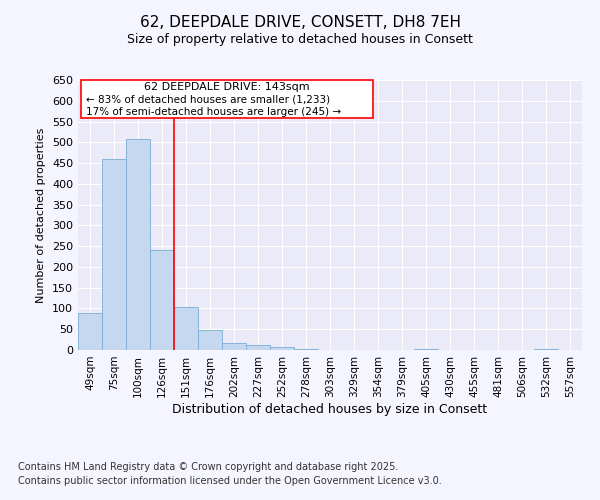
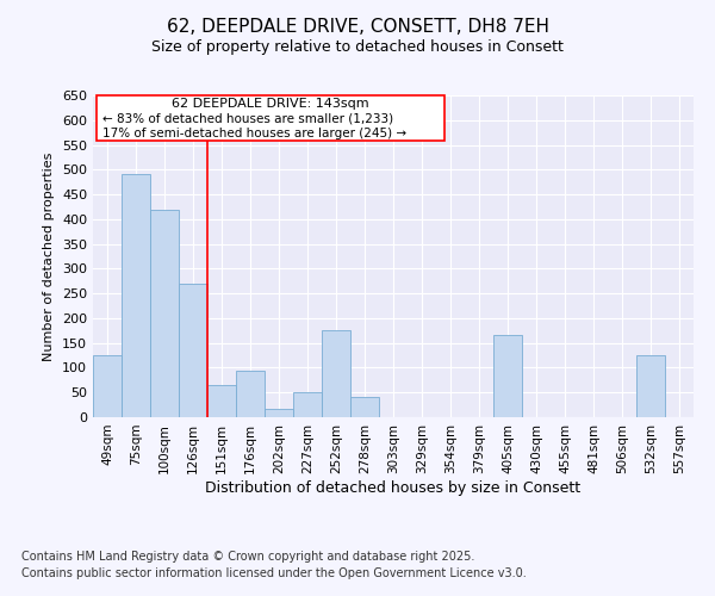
49sqm: 88 -> 125
75sqm: 460 -> 490
100sqm: 508 -> 420
126sqm: 240 -> 270
151sqm: 104 -> 65
176sqm: 47 -> 95
227sqm: 12 -> 50
252sqm: 8 -> 175
278sqm: 2 -> 40
405sqm: 2 -> 165
532sqm: 2 -> 125
